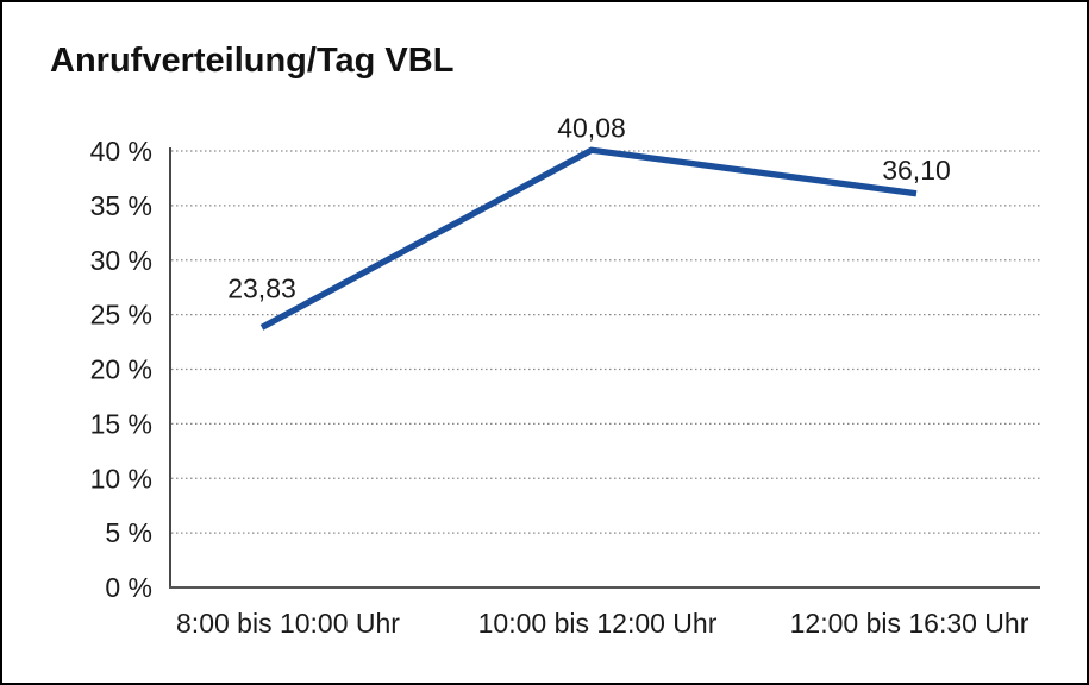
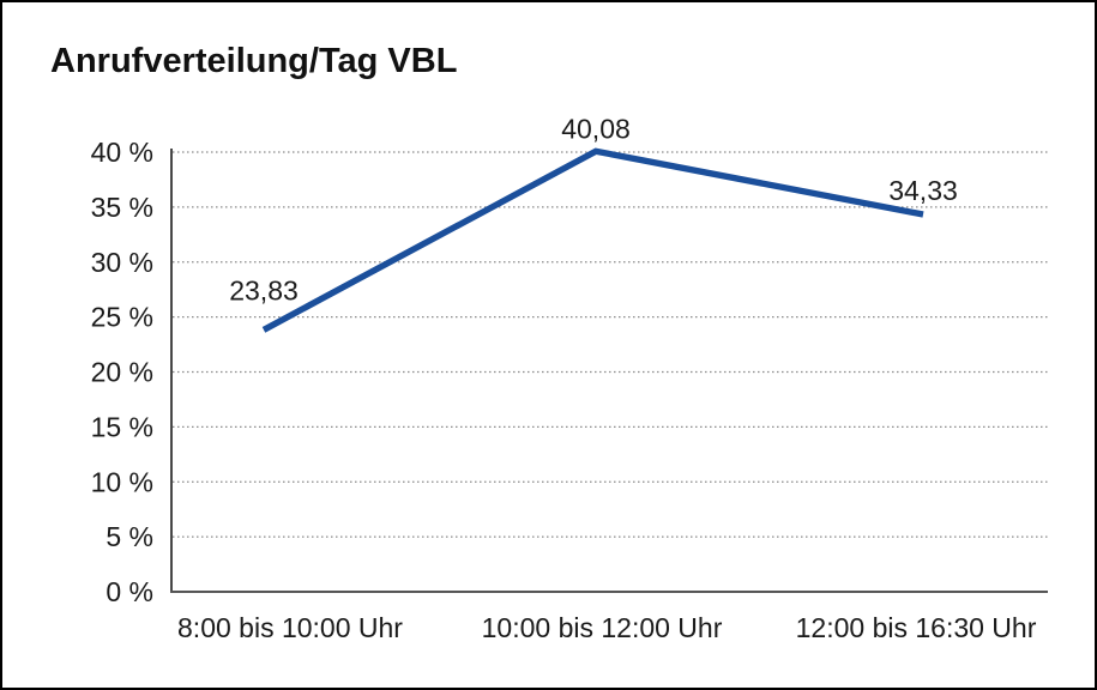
12:00 bis 16:30 Uhr: 36,10 -> 34,33
